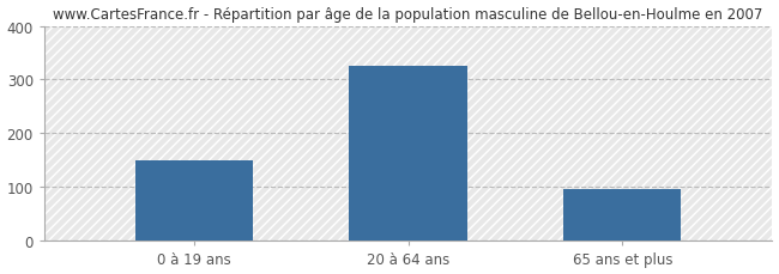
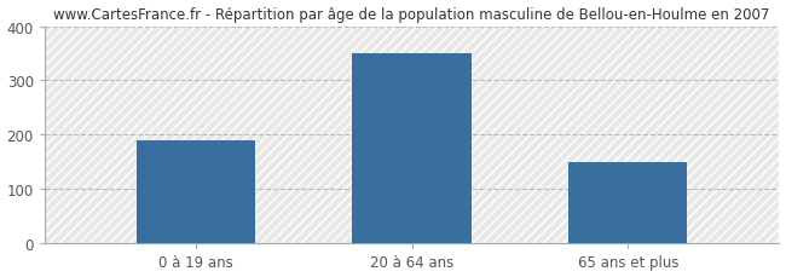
0 à 19 ans: 150 -> 190
20 à 64 ans: 326 -> 350
65 ans et plus: 96 -> 150
